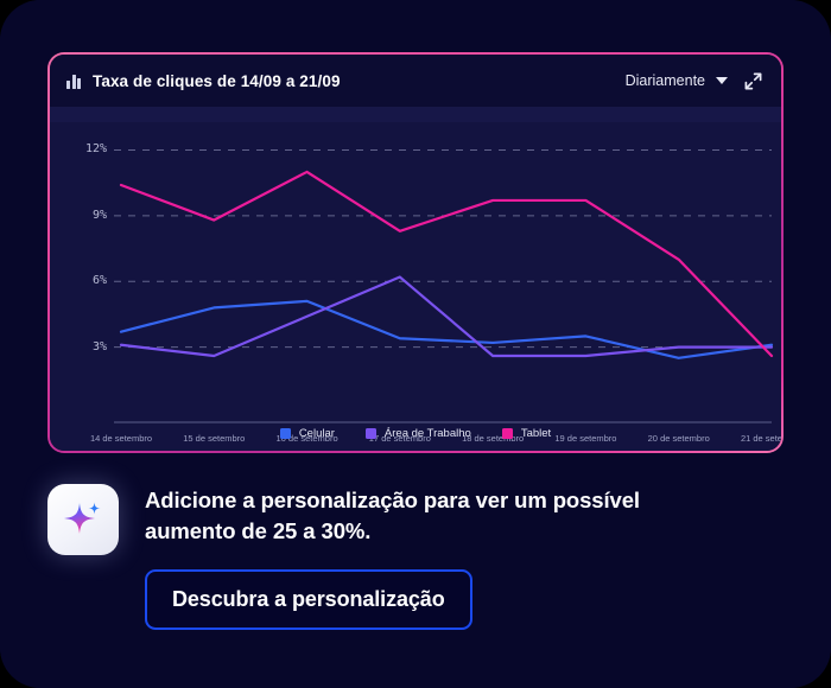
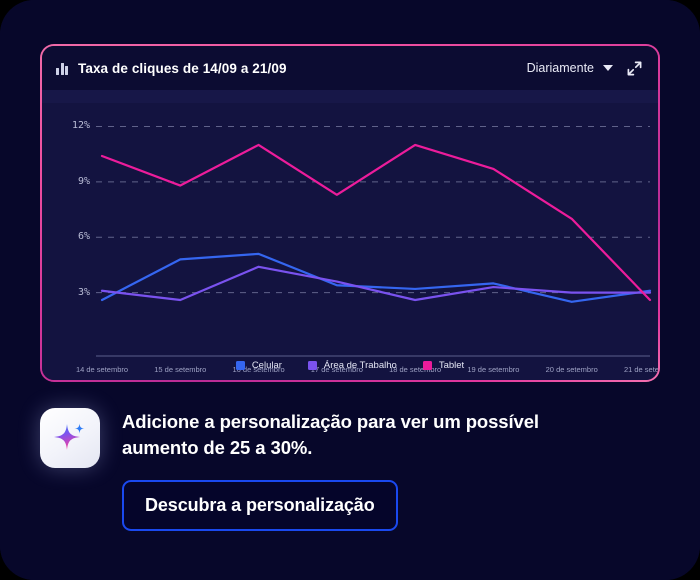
Celular/14 de setembro: 3.7% -> 2.6%
Área de Trabalho/17 de setembro: 6.2% -> 3.6%
Tablet/18 de setembro: 9.7% -> 11.0%
Área de Trabalho/19 de setembro: 2.6% -> 3.3%
